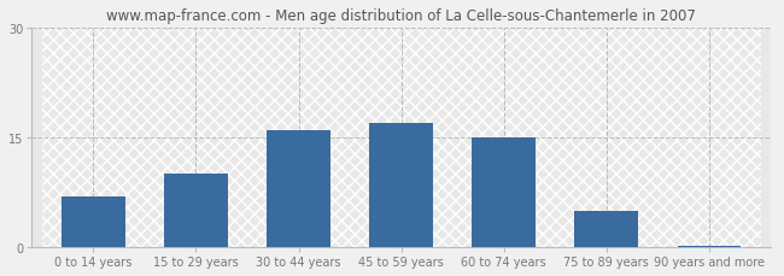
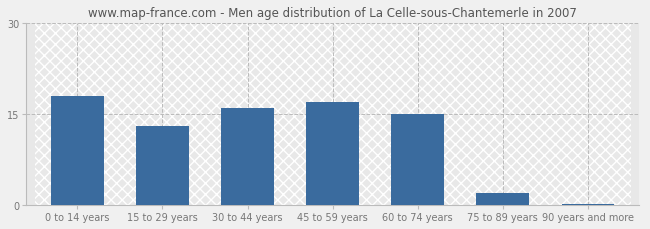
0 to 14 years: 7.0 -> 18.0
15 to 29 years: 10.0 -> 13.0
75 to 89 years: 5.0 -> 2.0
